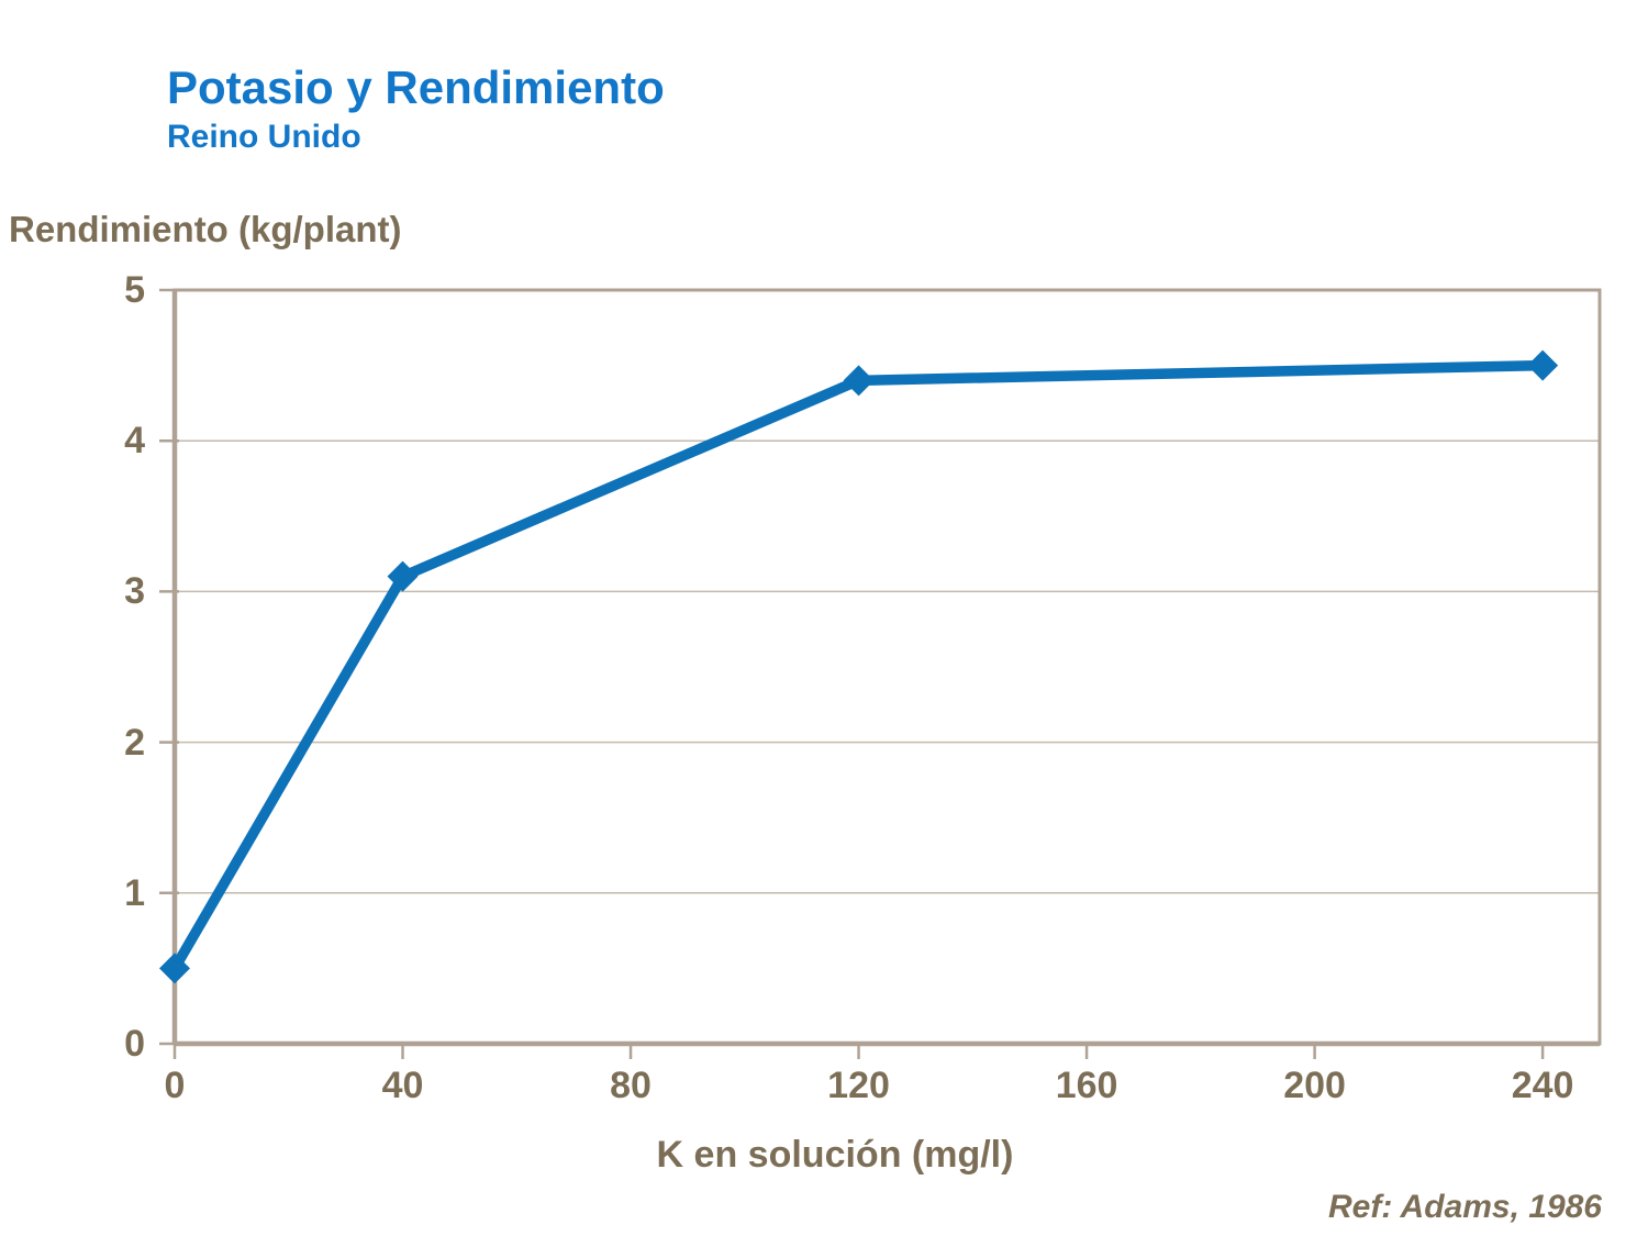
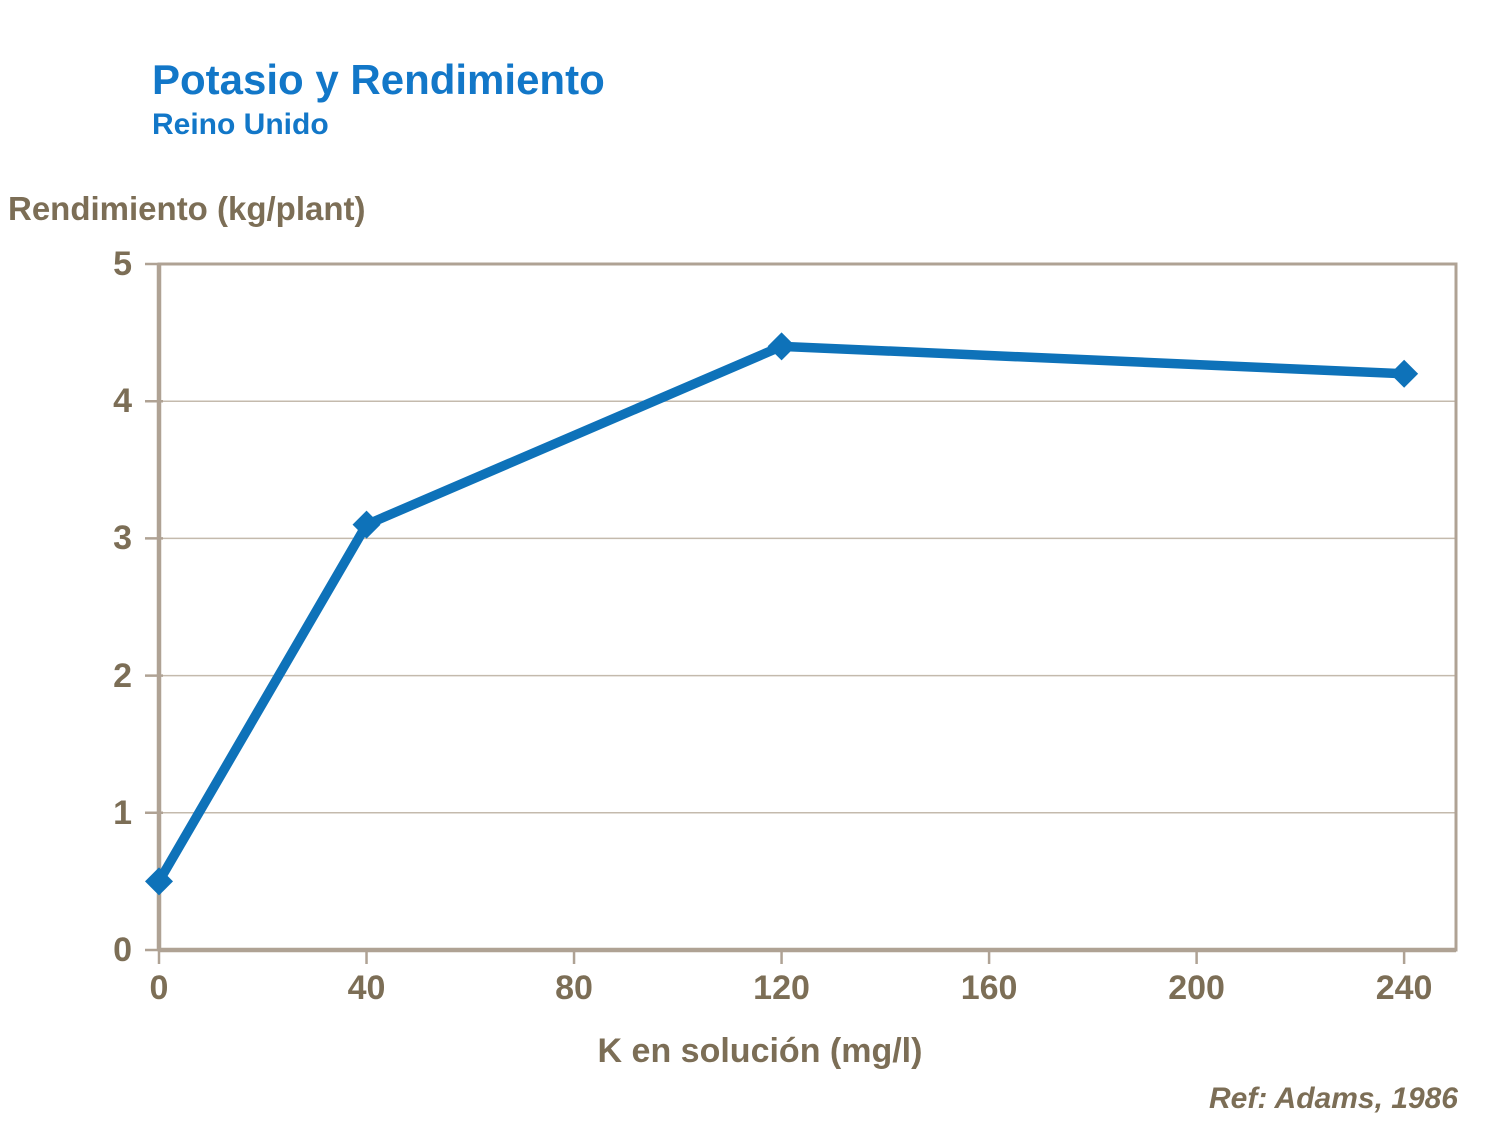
240: 4.5 -> 4.2
